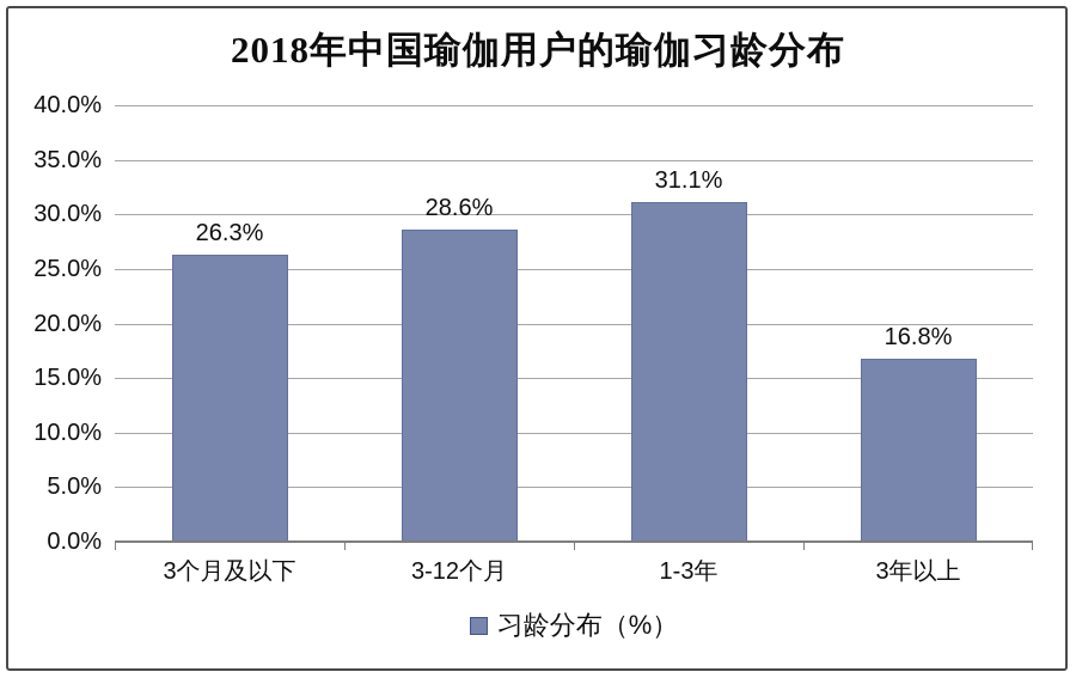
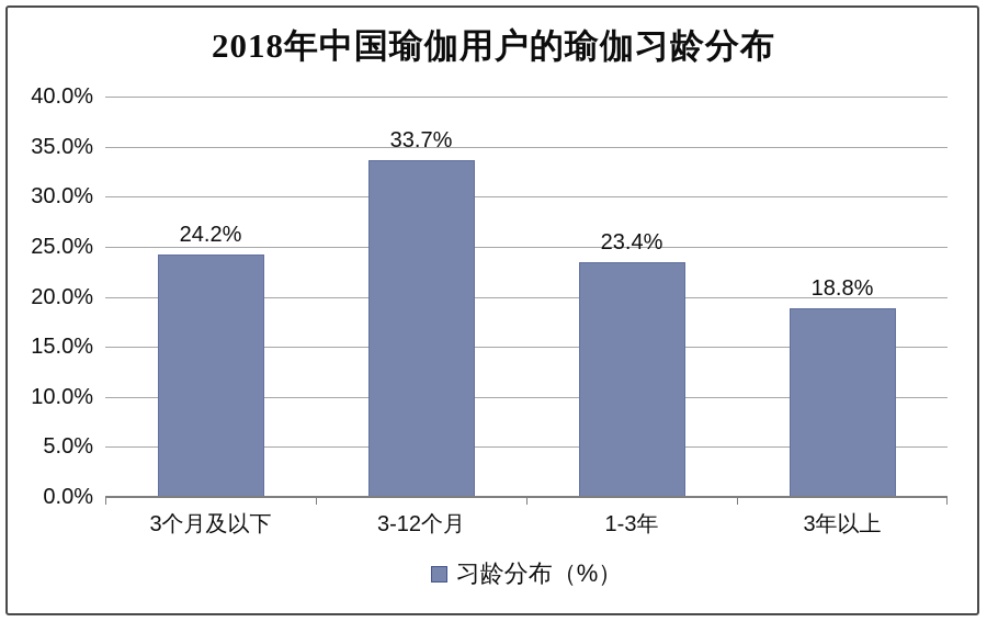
3个月及以下: 26.3% -> 24.2%
3-12个月: 28.6% -> 33.7%
1-3年: 31.1% -> 23.4%
3年以上: 16.8% -> 18.8%
